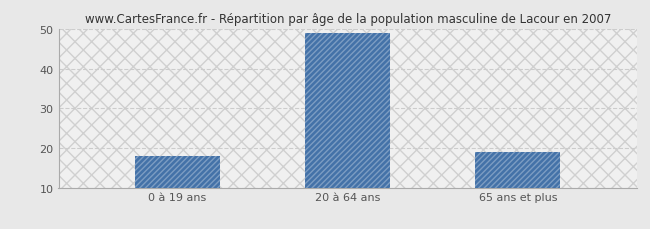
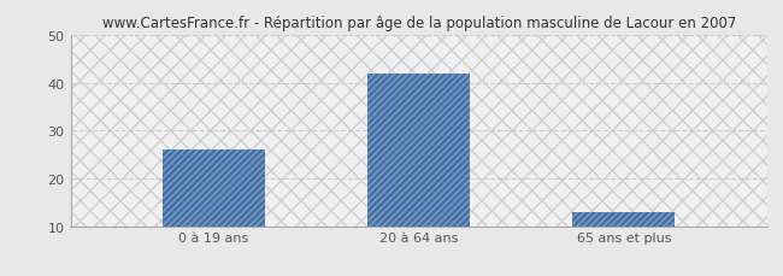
0 à 19 ans: 18 -> 26
20 à 64 ans: 49 -> 42
65 ans et plus: 19 -> 13
